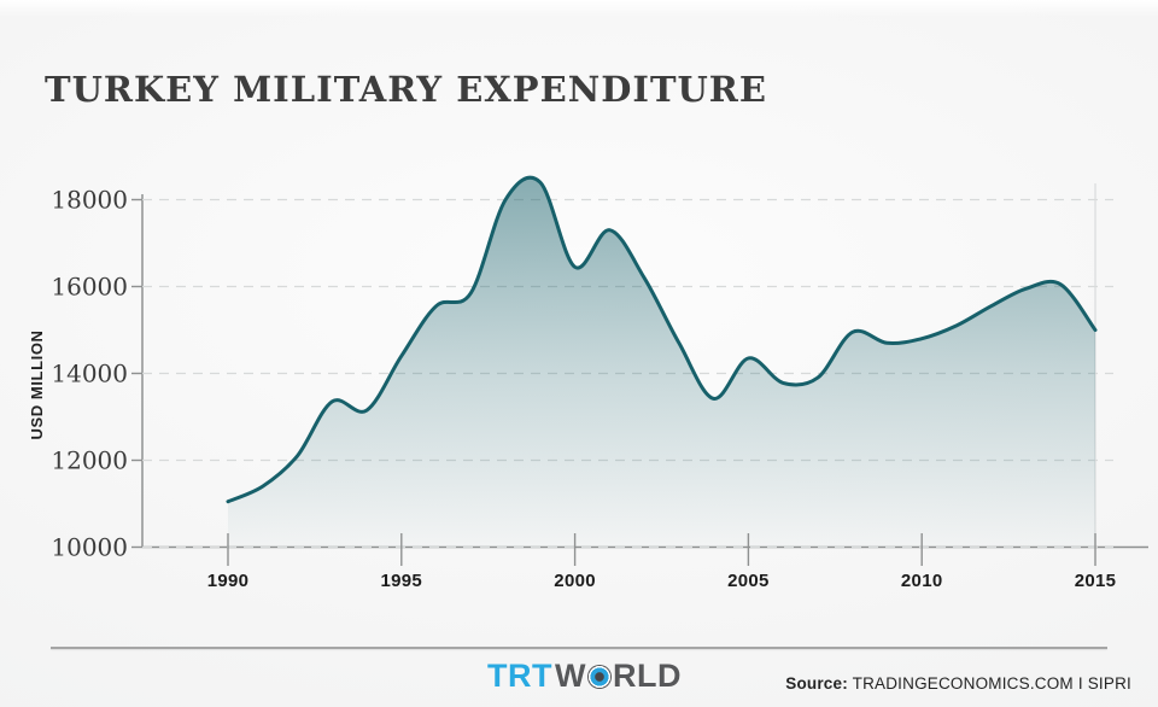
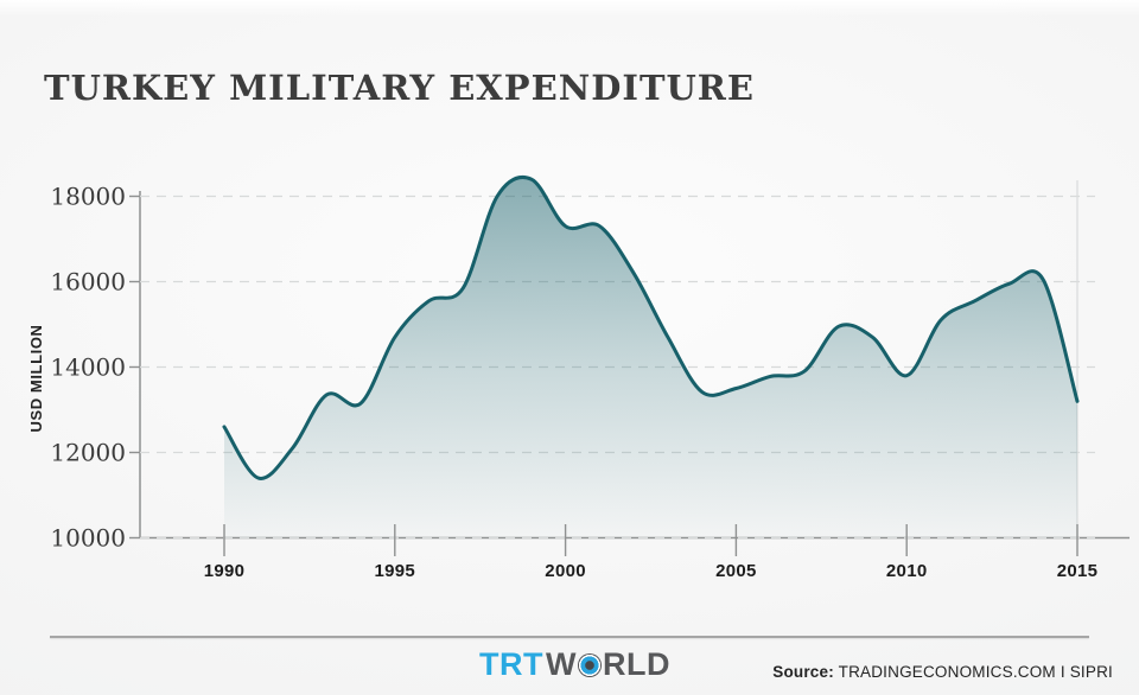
1990: 11000 -> 12600
1995: 14400 -> 14700
2000: 16400 -> 17300
2005: 14400 -> 13500
2010: 14800 -> 13800
2015: 15000 -> 13200
